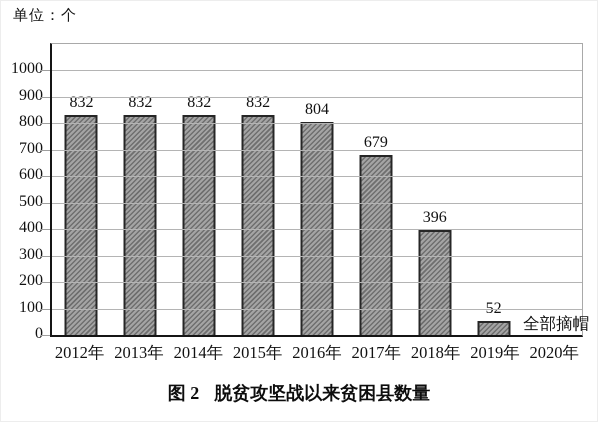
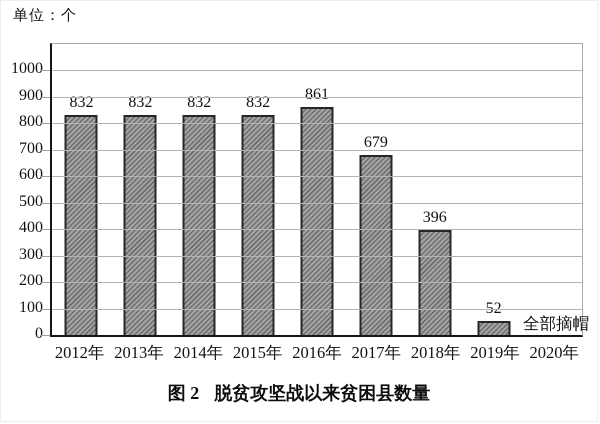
2016年: 804 -> 861
